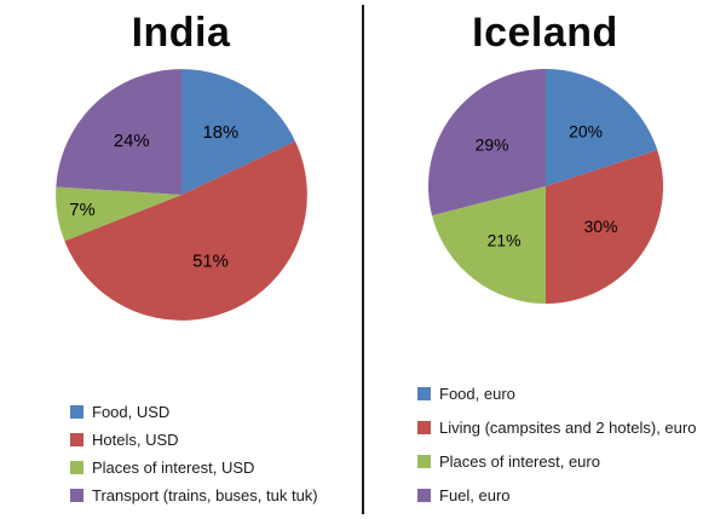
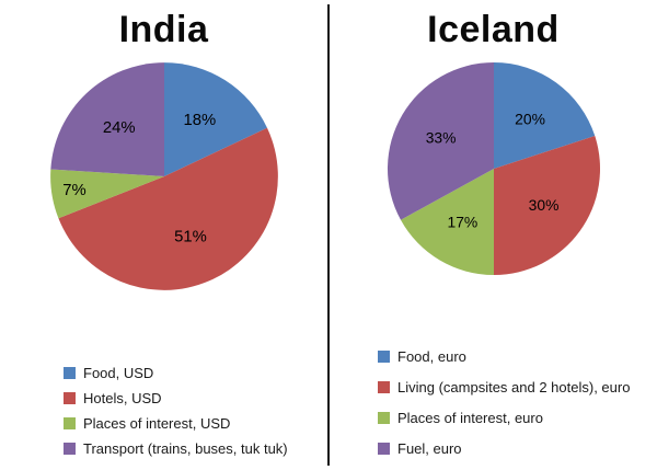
Iceland/Places of interest, euro: 21% -> 17%
Iceland/Fuel, euro: 29% -> 33%
